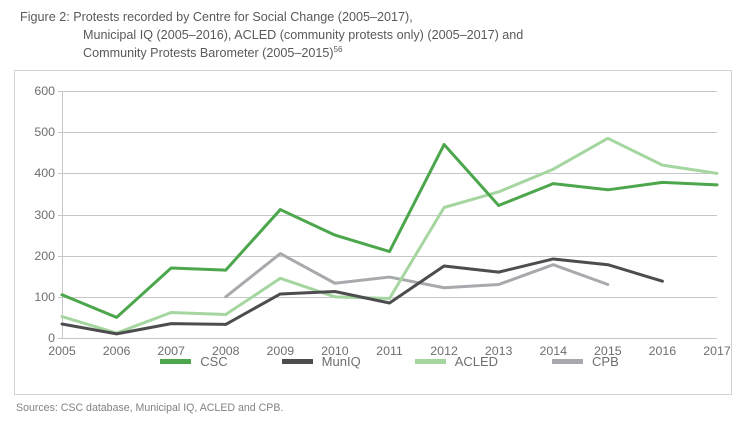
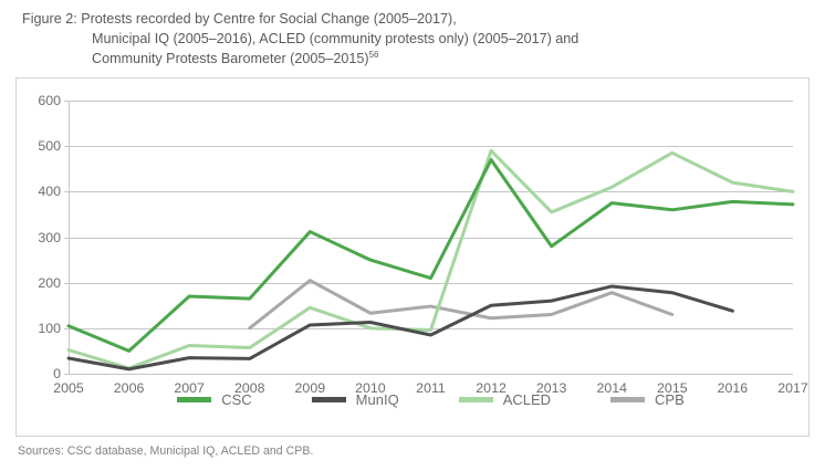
MunIQ/2012: 180 -> 150
ACLED/2012: 320 -> 490
CSC/2013: 320 -> 280
